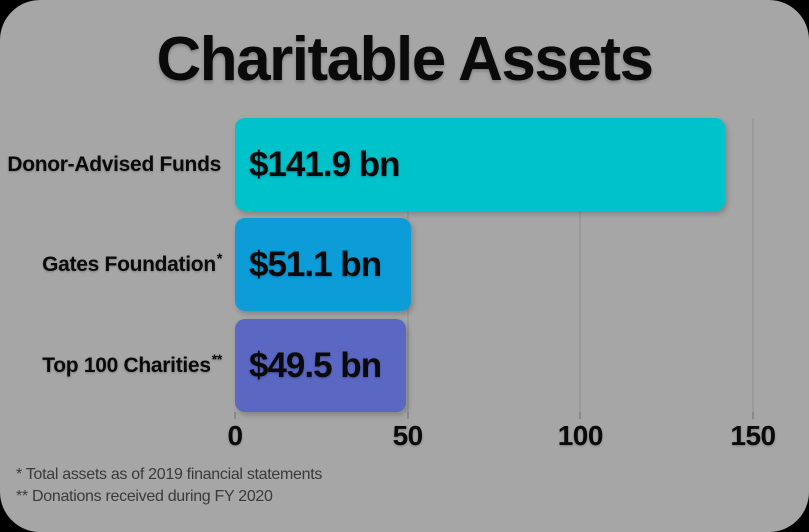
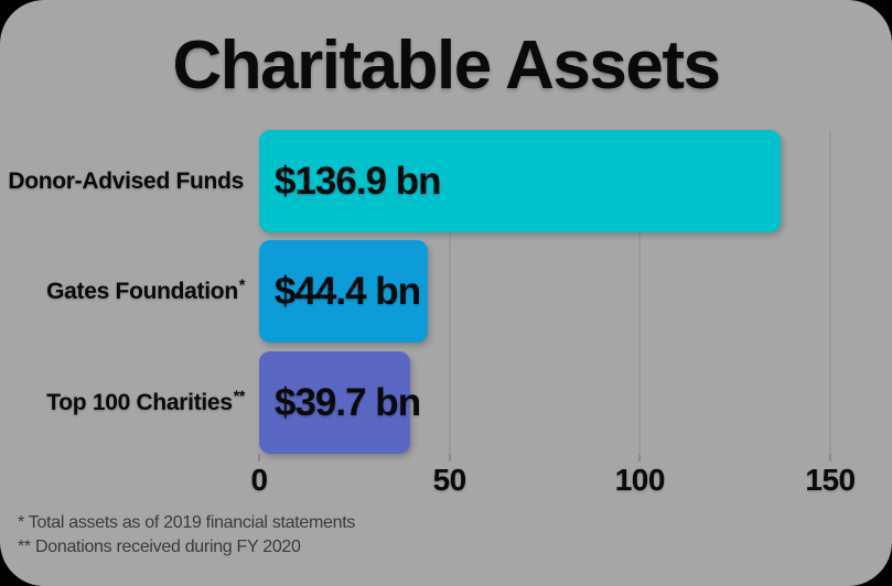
Donor-Advised Funds: $141.9 -> $136.9
Gates Foundation*: $51.1 -> $44.4
Top 100 Charities**: $49.5 -> $39.7
